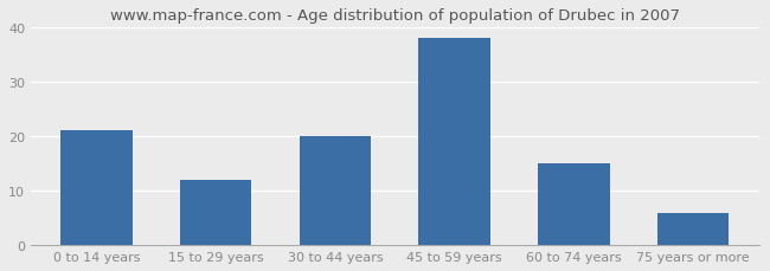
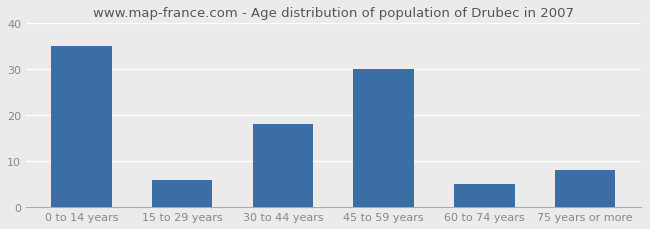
0 to 14 years: 21 -> 35
15 to 29 years: 12 -> 6
30 to 44 years: 20 -> 18
45 to 59 years: 38 -> 30
60 to 74 years: 15 -> 5
75 years or more: 6 -> 8
